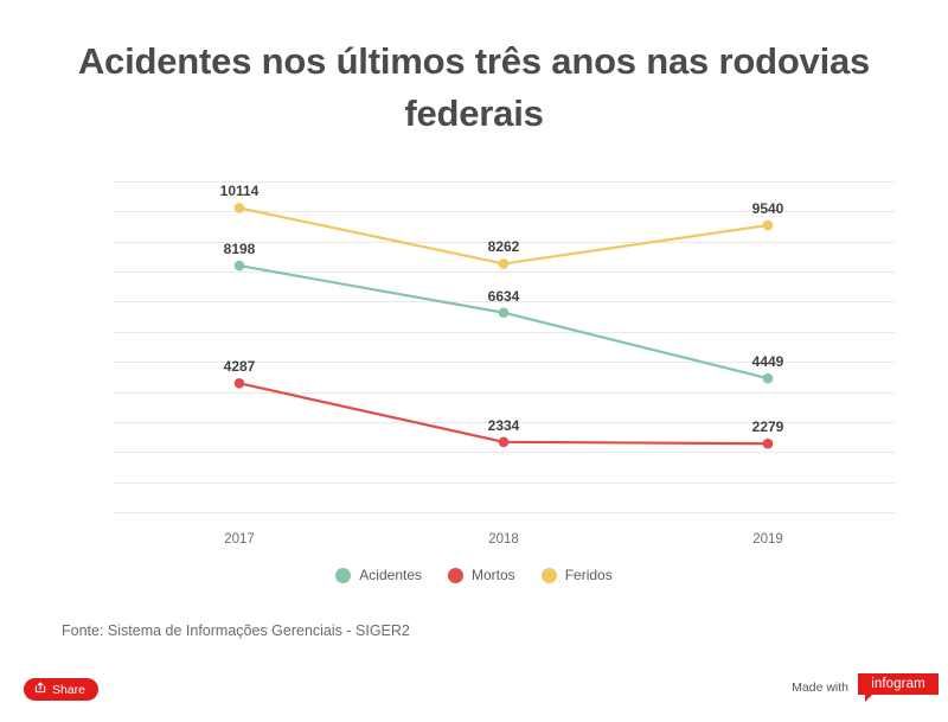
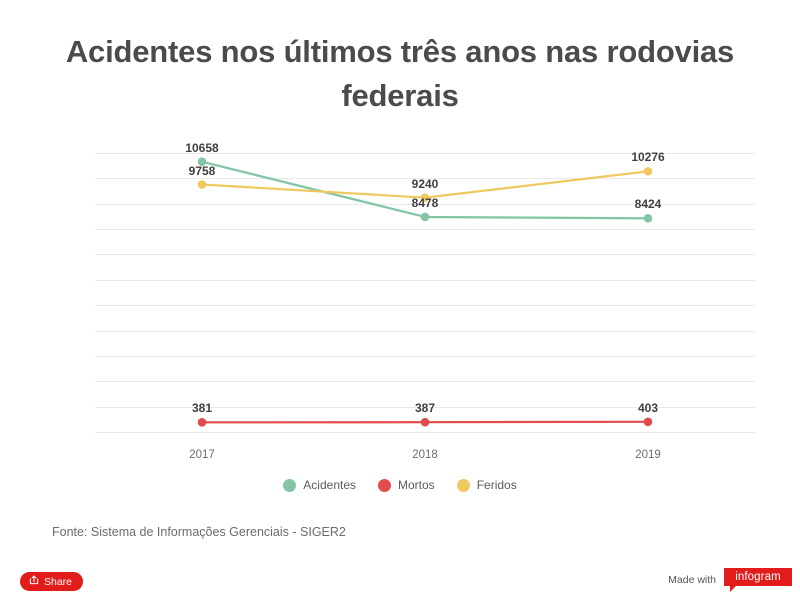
Acidentes/2017: 8198 -> 10658
Mortos/2017: 4287 -> 381
Feridos/2017: 10114 -> 9758
Acidentes/2018: 6634 -> 8478
Mortos/2018: 2334 -> 387
Feridos/2018: 8262 -> 9240
Acidentes/2019: 4449 -> 8424
Mortos/2019: 2279 -> 403
Feridos/2019: 9540 -> 10276
